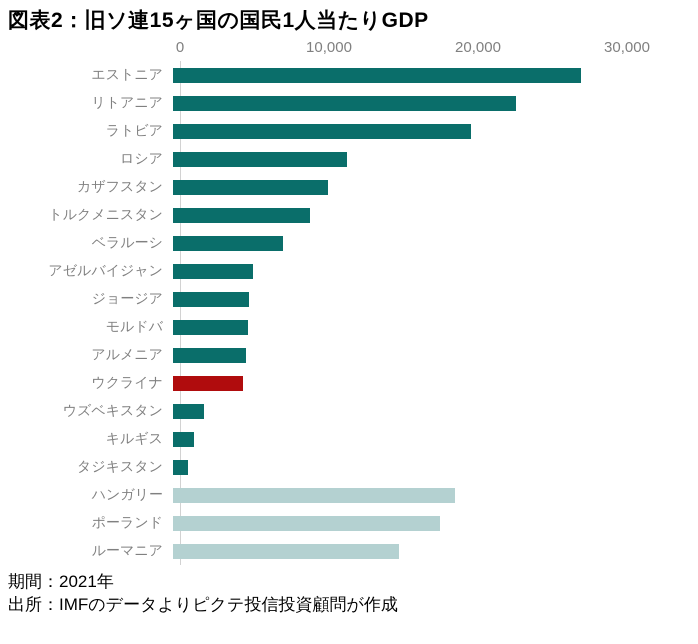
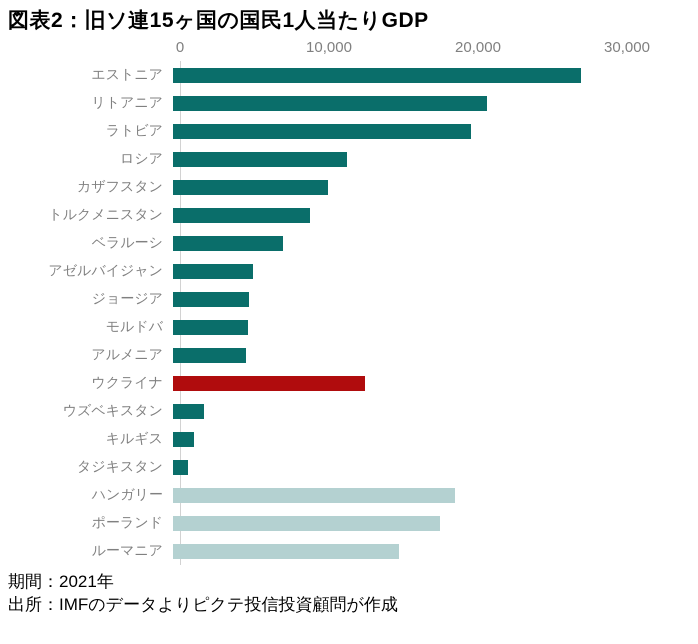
リトアニア: 23000 -> 21100
ウクライナ: 4700 -> 12900
